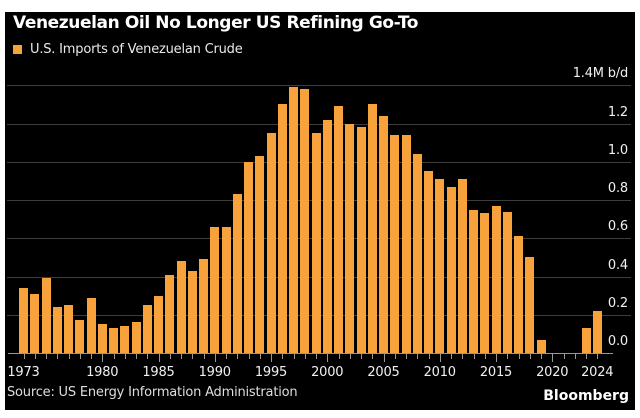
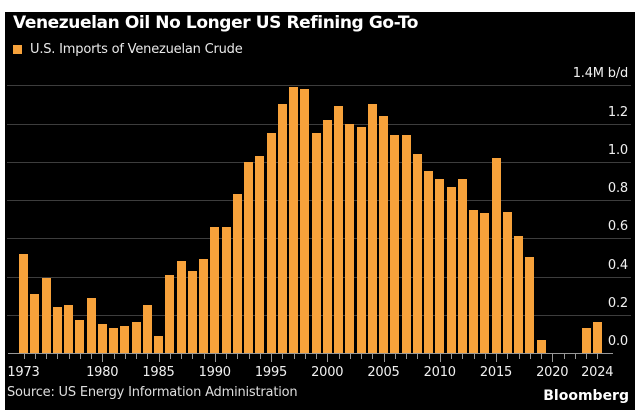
1973: 0.34 -> 0.52
1985: 0.30 -> 0.09
2015: 0.77 -> 1.02
2024: 0.22 -> 0.16
